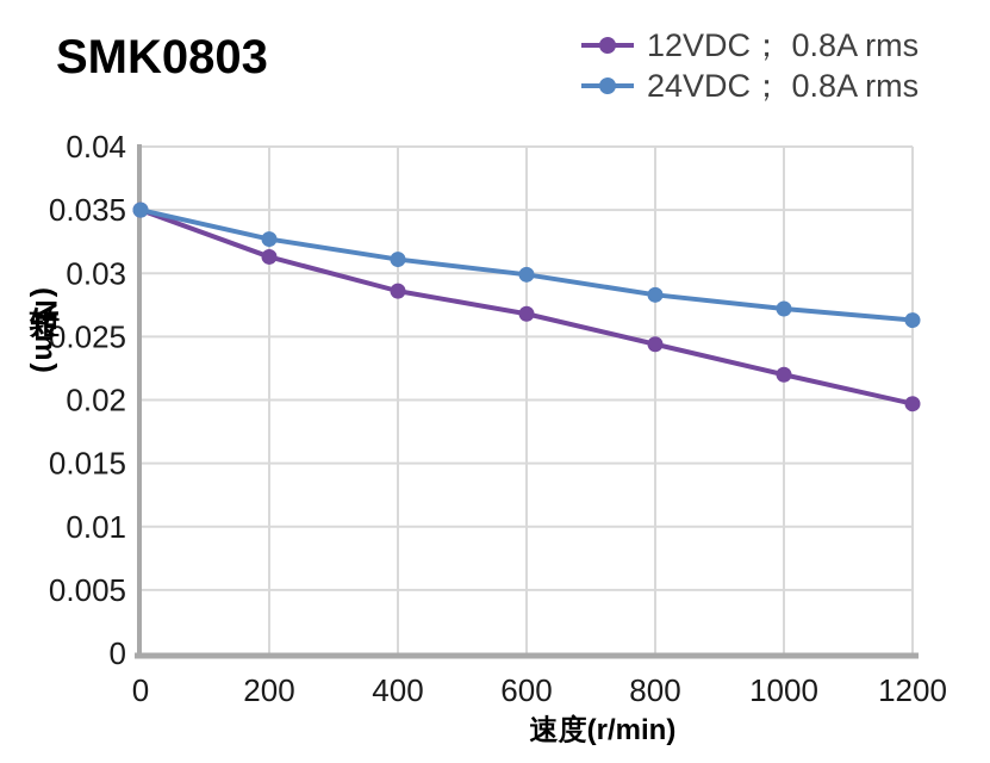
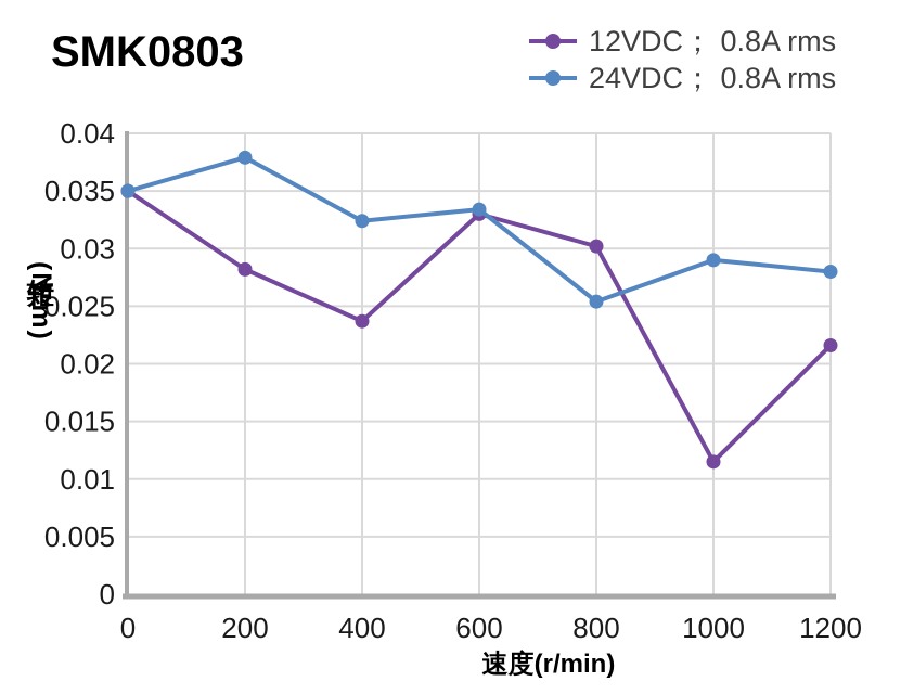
12VDC； 0.8A rms/200: 0.0313 -> 0.0282
24VDC； 0.8A rms/200: 0.0327 -> 0.0379
12VDC； 0.8A rms/400: 0.0286 -> 0.0237
24VDC； 0.8A rms/400: 0.0311 -> 0.0324
12VDC； 0.8A rms/600: 0.0268 -> 0.0330
24VDC； 0.8A rms/600: 0.0299 -> 0.0334
12VDC； 0.8A rms/800: 0.0244 -> 0.0302
24VDC； 0.8A rms/800: 0.0283 -> 0.0254
12VDC； 0.8A rms/1000: 0.0220 -> 0.0115
24VDC； 0.8A rms/1000: 0.0272 -> 0.0290
12VDC； 0.8A rms/1200: 0.0197 -> 0.0216
24VDC； 0.8A rms/1200: 0.0263 -> 0.0280
